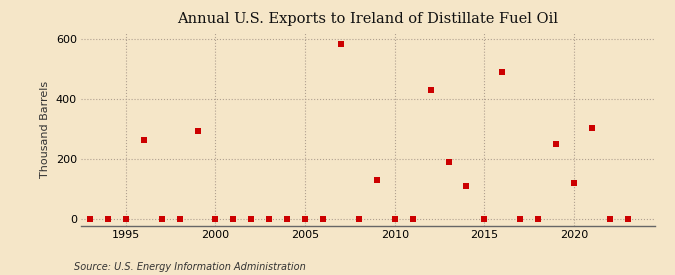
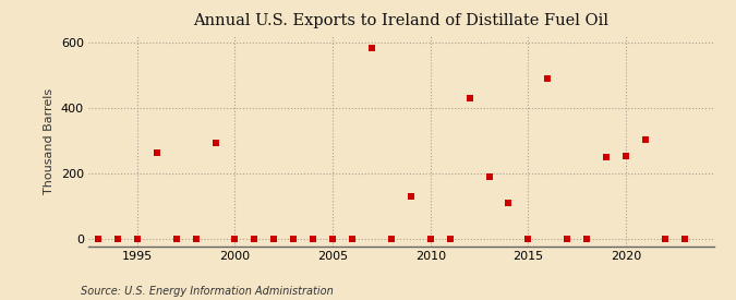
2020: 120 -> 255
